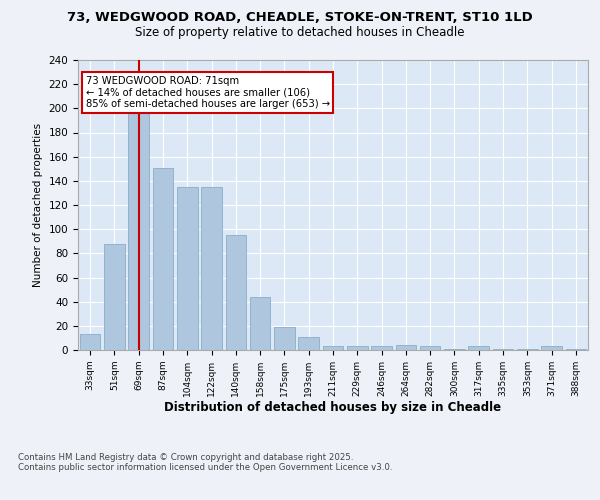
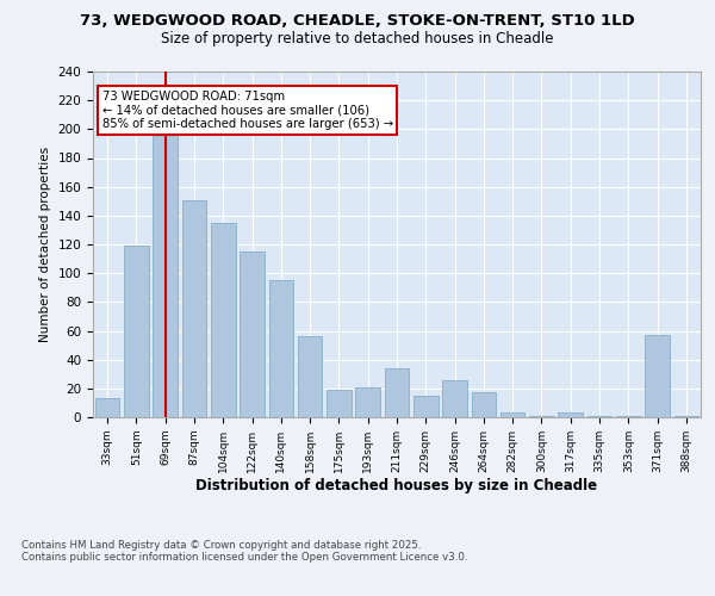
51sqm: 88 -> 119
122sqm: 135 -> 115
158sqm: 44 -> 56
193sqm: 11 -> 21
211sqm: 3 -> 34
229sqm: 3 -> 15
246sqm: 3 -> 26
264sqm: 4 -> 17
371sqm: 3 -> 57
